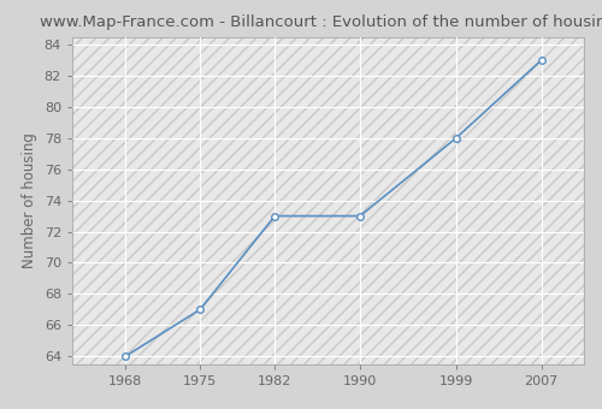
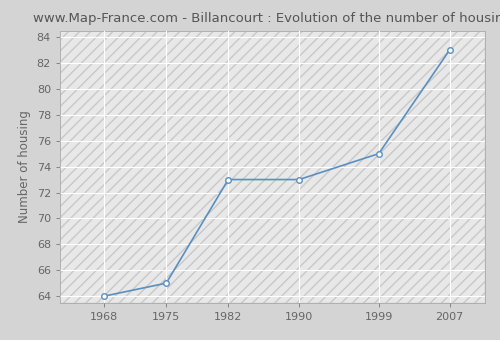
1975: 67 -> 65
1999: 78 -> 75
